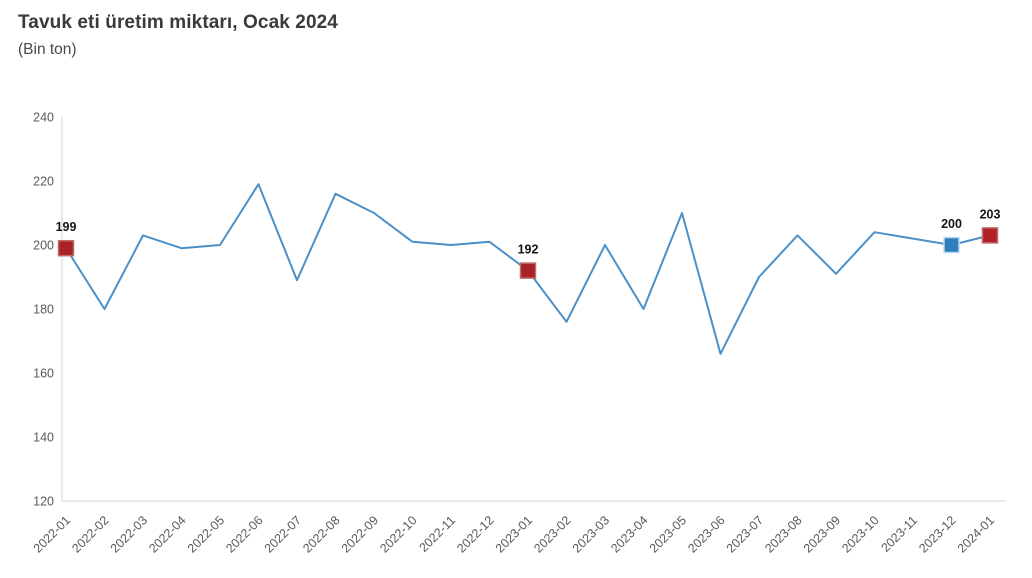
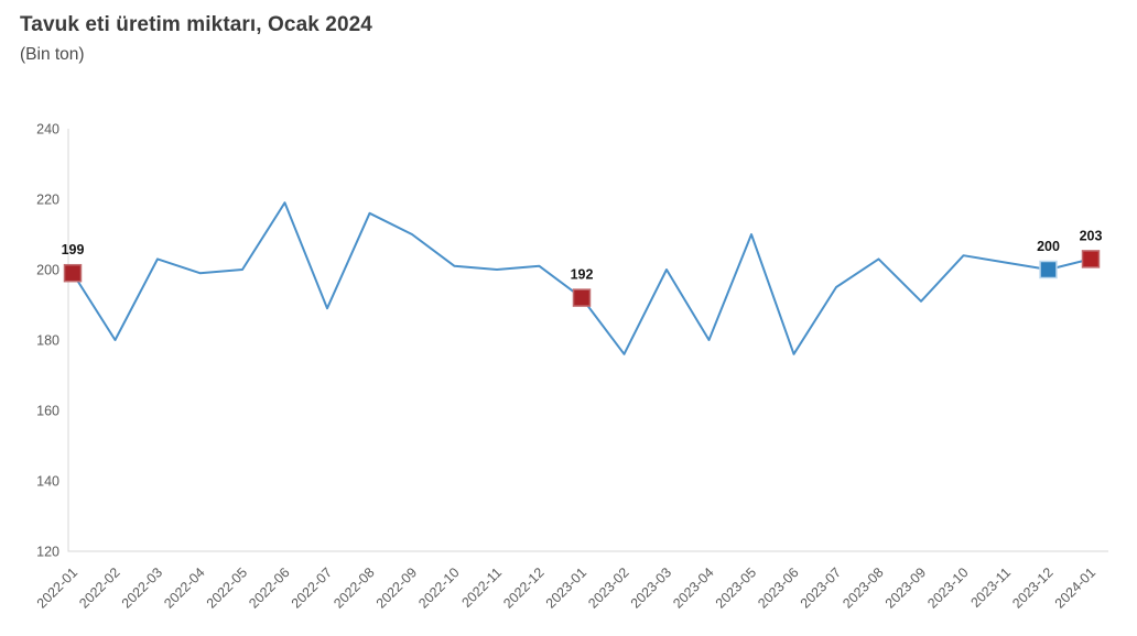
2023-06: 166 -> 176
2023-07: 190 -> 195
